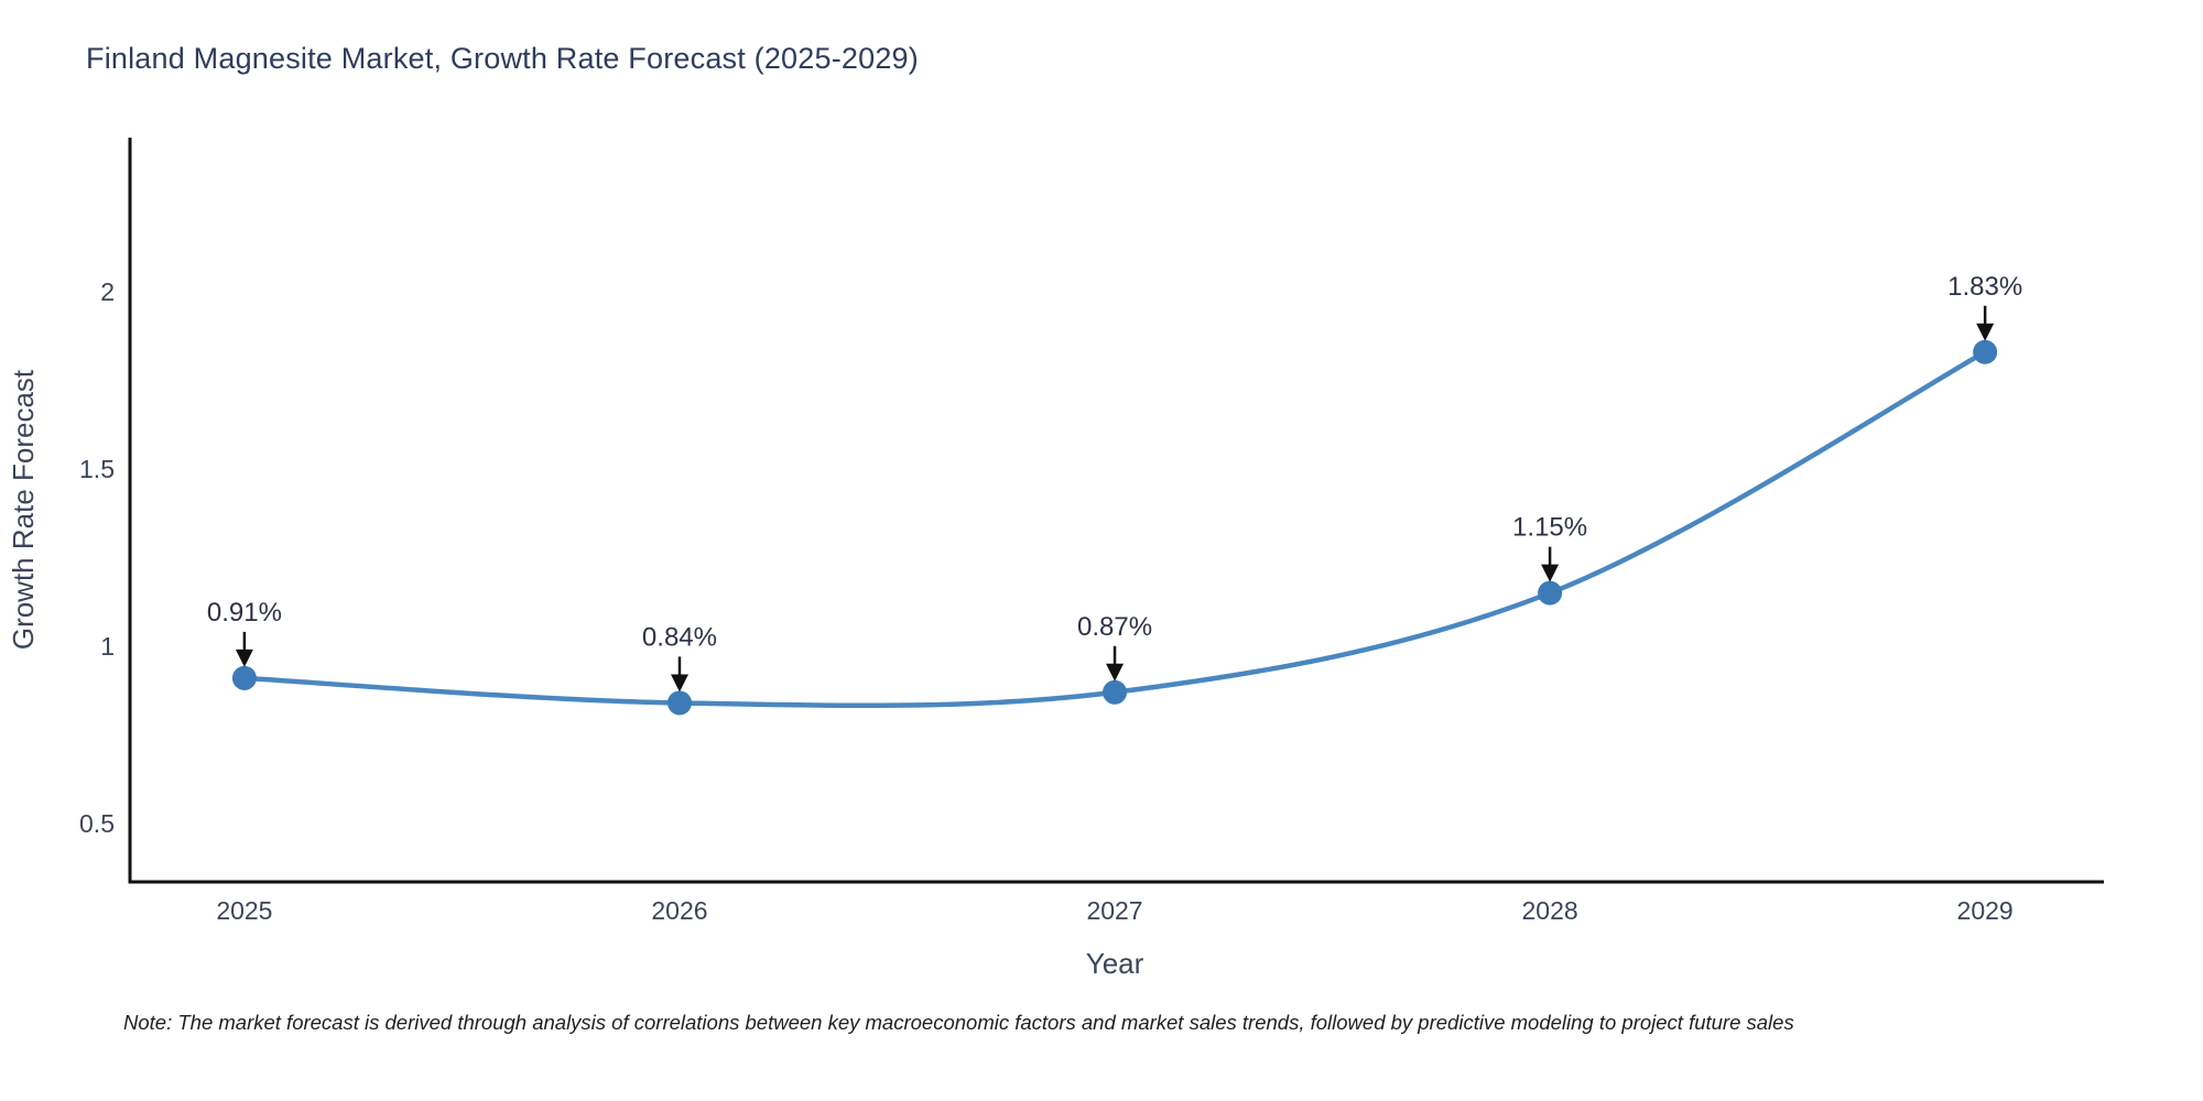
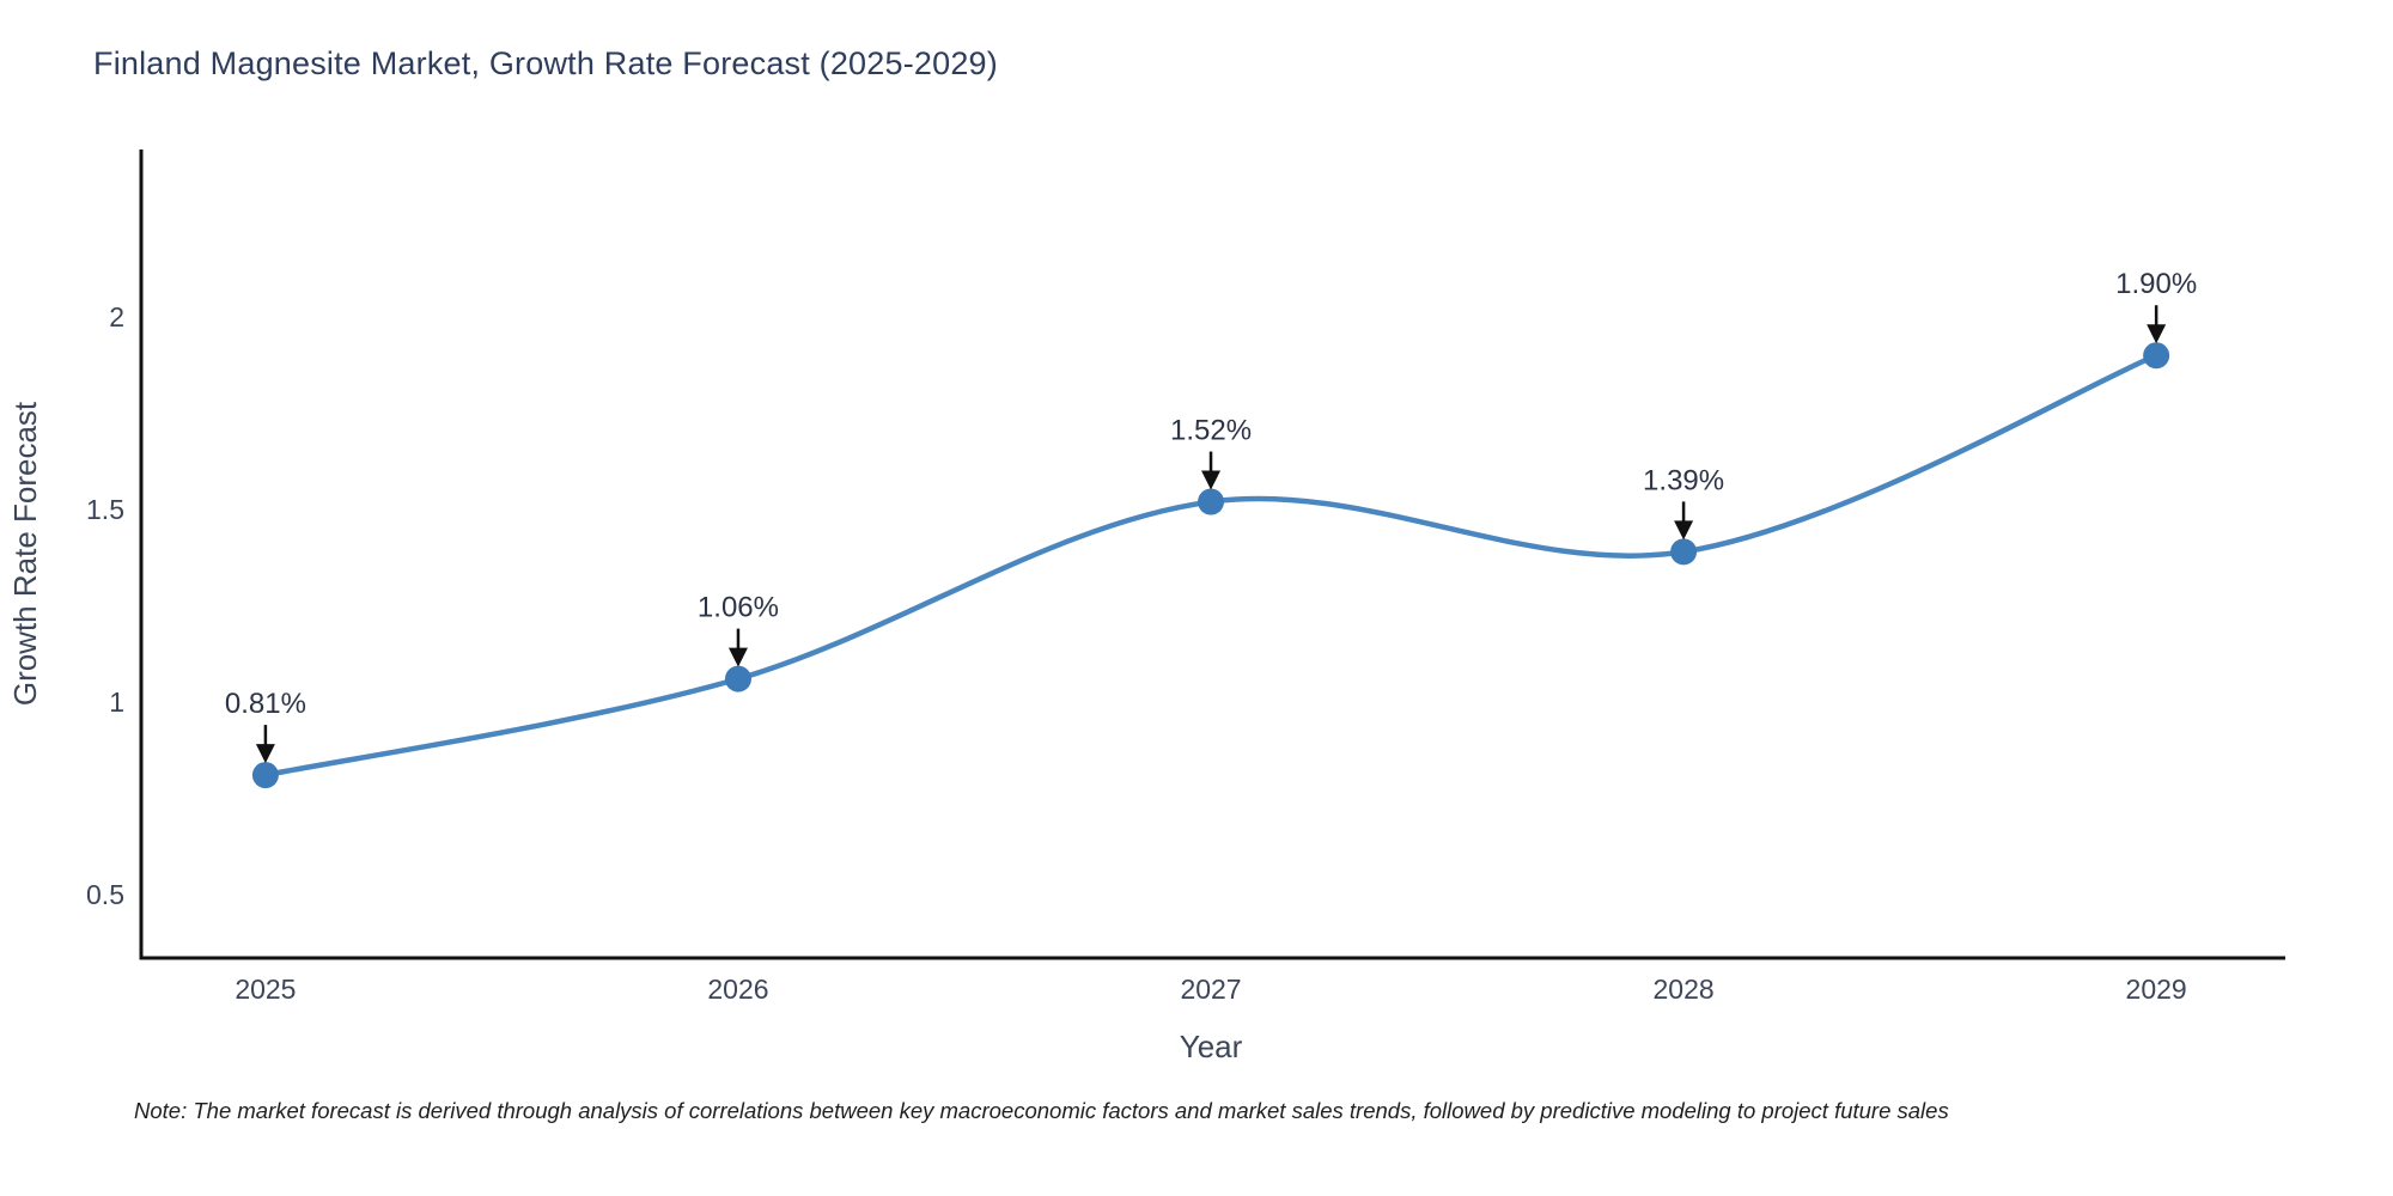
2025: 0.91% -> 0.81%
2026: 0.84% -> 1.06%
2027: 0.87% -> 1.52%
2028: 1.15% -> 1.39%
2029: 1.83% -> 1.90%
